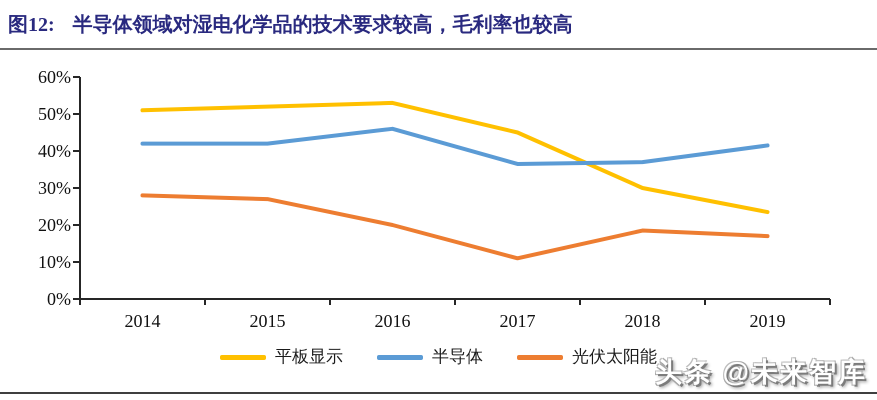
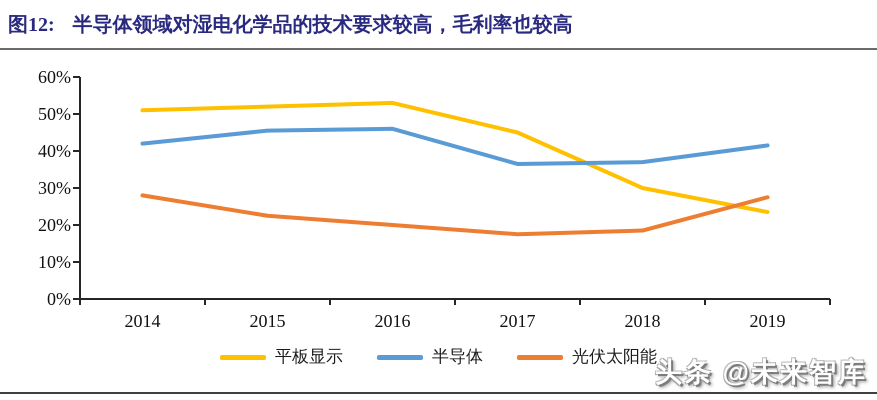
半导体/2015: 42% -> 46%
光伏太阳能/2015: 27% -> 22%
光伏太阳能/2017: 11% -> 18%
光伏太阳能/2019: 17% -> 28%
